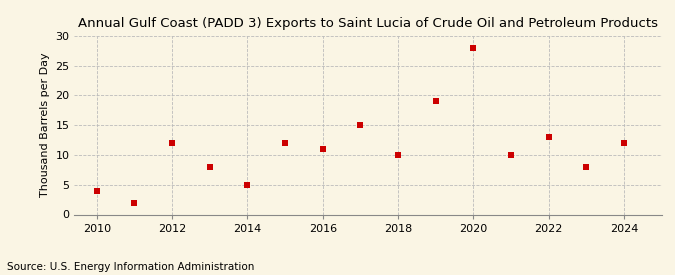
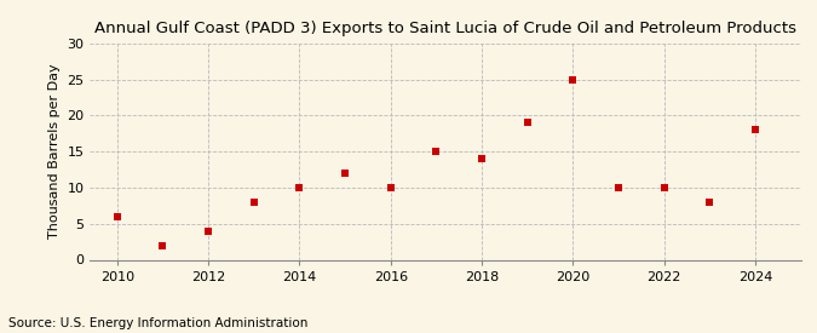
2010: 4 -> 6
2012: 12 -> 4
2014: 5 -> 10
2016: 11 -> 10
2018: 10 -> 14
2020: 28 -> 25
2022: 13 -> 10
2024: 12 -> 18
